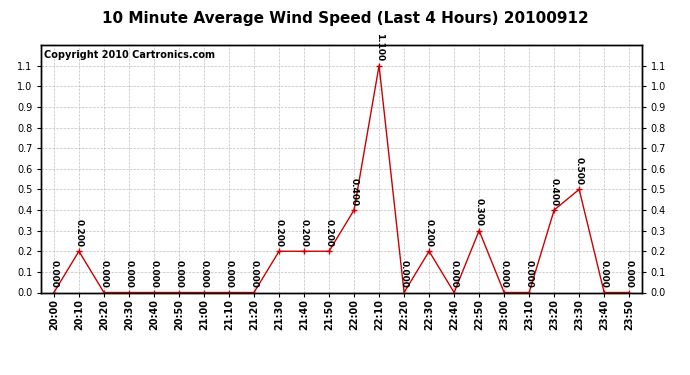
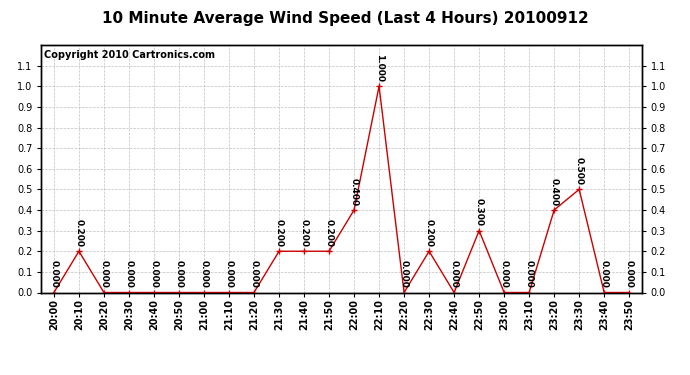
22:10: 1.100 -> 1.000
